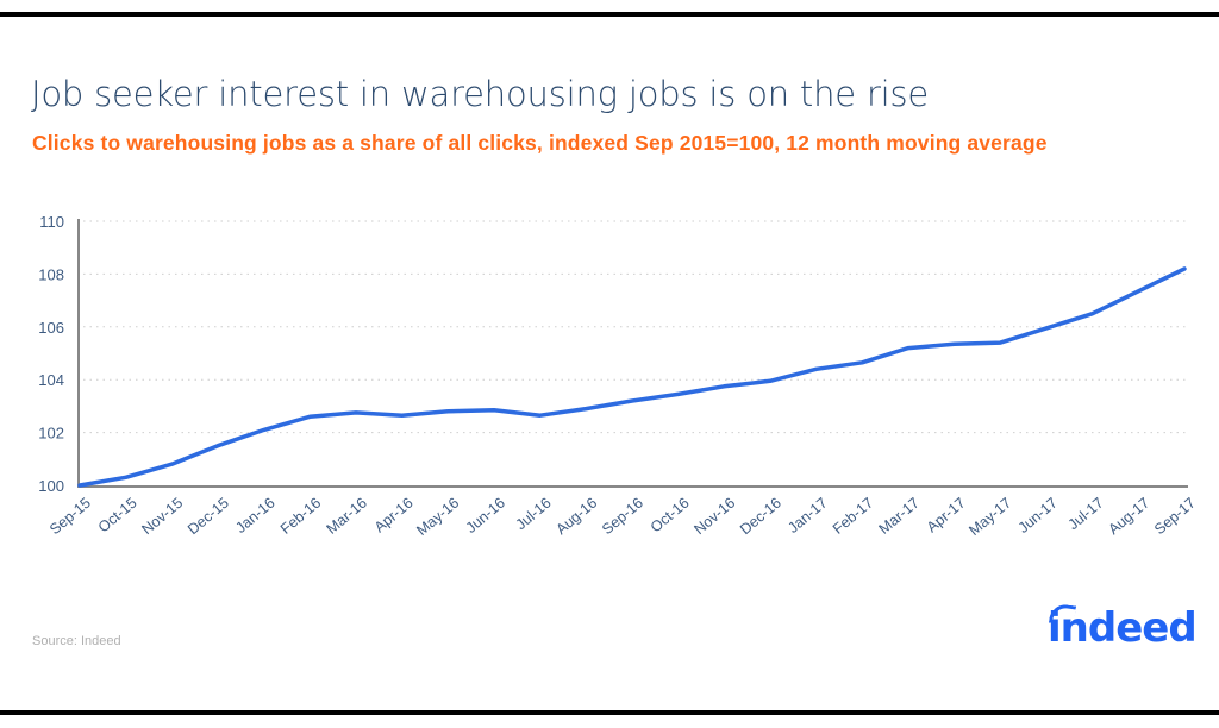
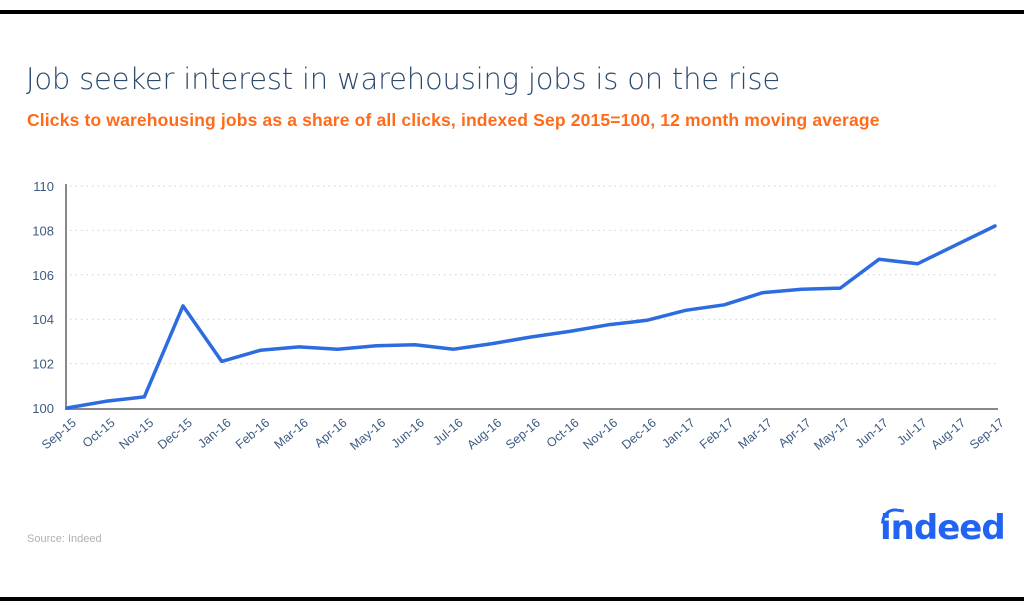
Nov-15: 100.8 -> 100.5
Dec-15: 101.5 -> 104.6
Jun-17: 106.0 -> 106.7
